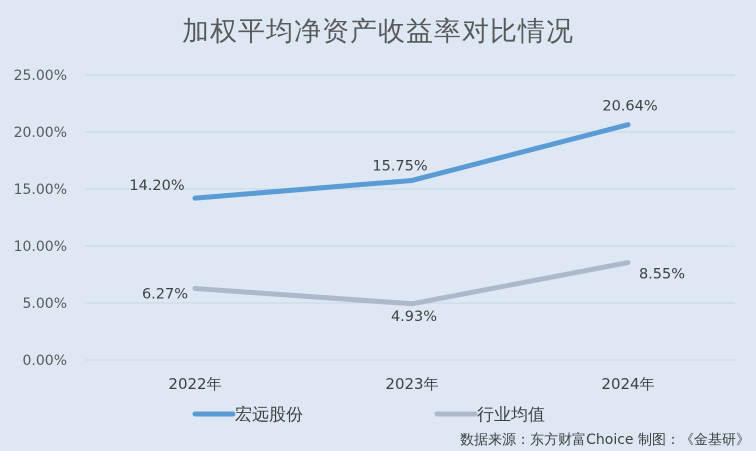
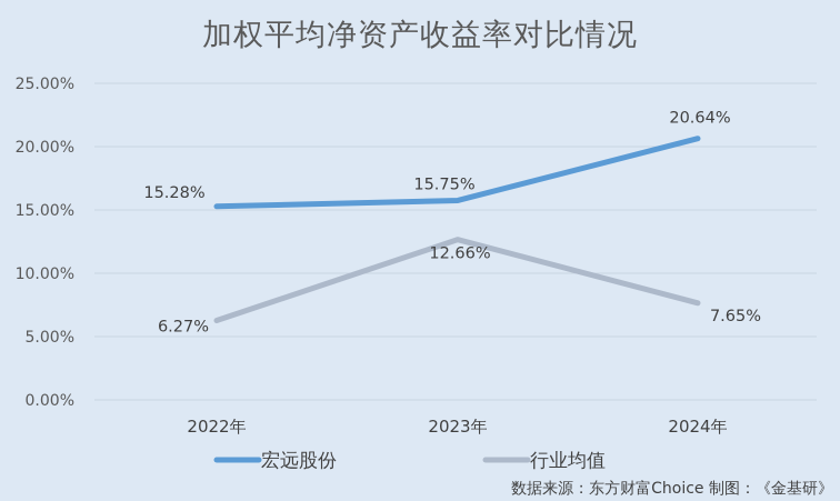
宏远股份/2022年: 14.20% -> 15.28%
行业均值/2023年: 4.93% -> 12.66%
行业均值/2024年: 8.55% -> 7.65%
